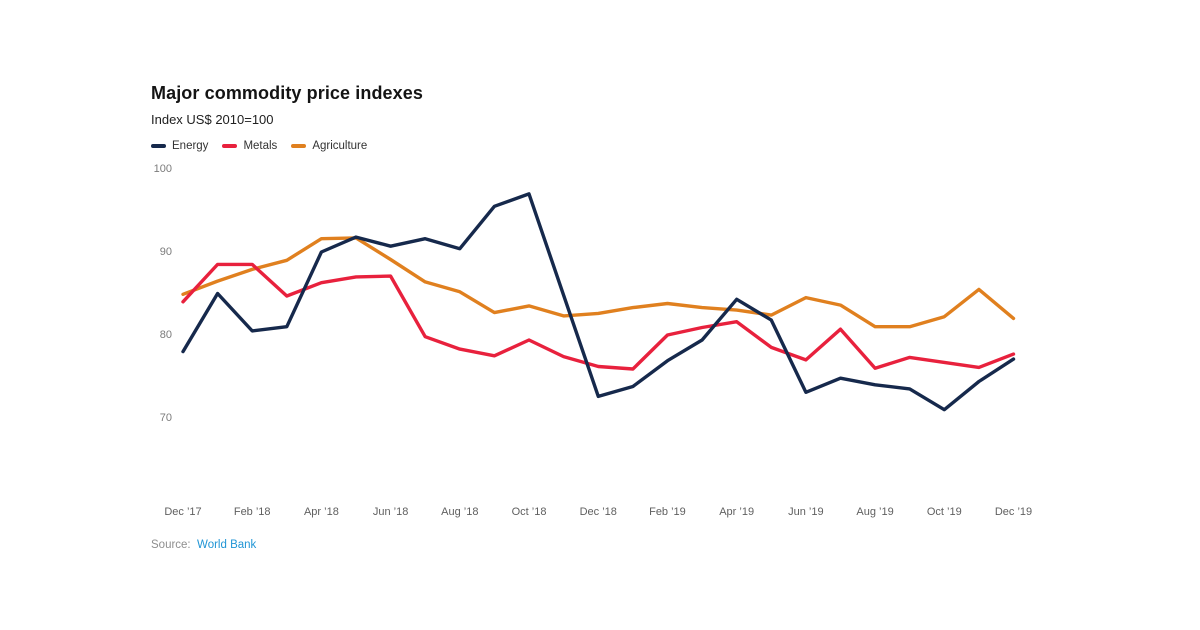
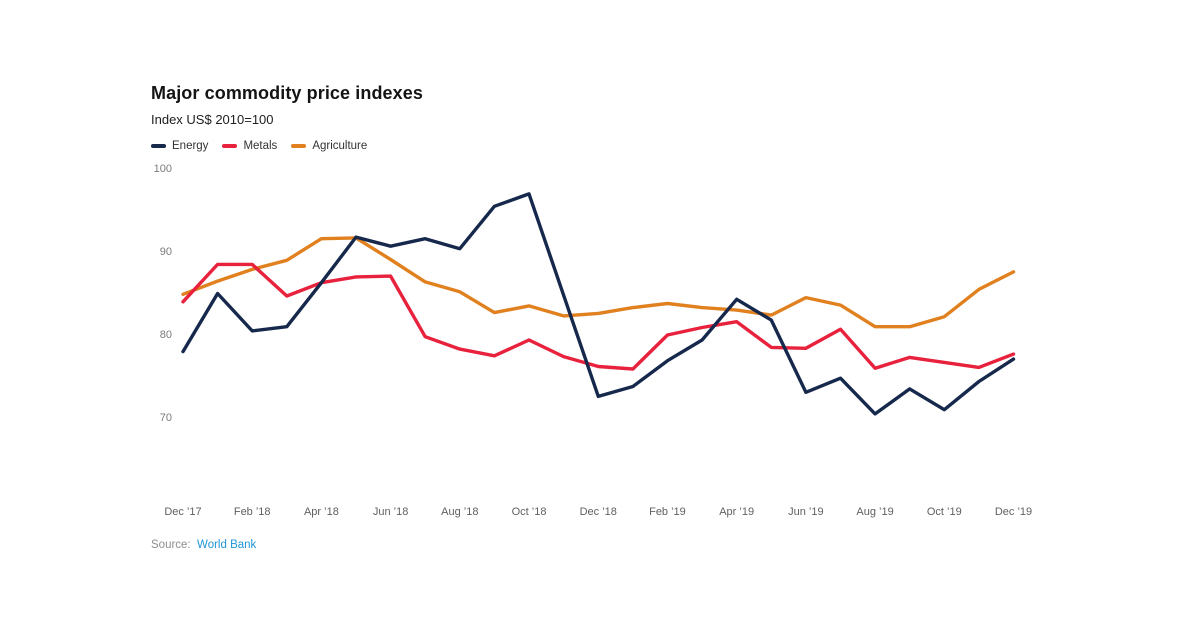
Energy/Apr ’18: 90 -> 86
Metals/Jun ’19: 77 -> 78
Energy/Aug ’19: 74 -> 70
Agriculture/Dec ’19: 82 -> 88
